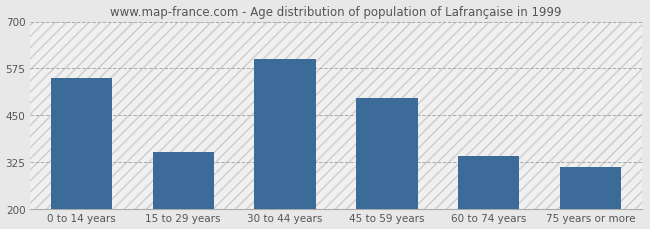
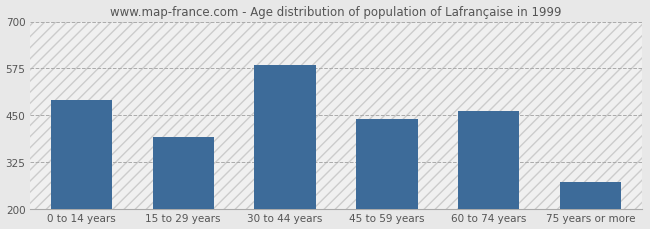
0 to 14 years: 550 -> 490
15 to 29 years: 350 -> 390
30 to 44 years: 600 -> 585
45 to 59 years: 495 -> 440
60 to 74 years: 340 -> 460
75 years or more: 310 -> 270
